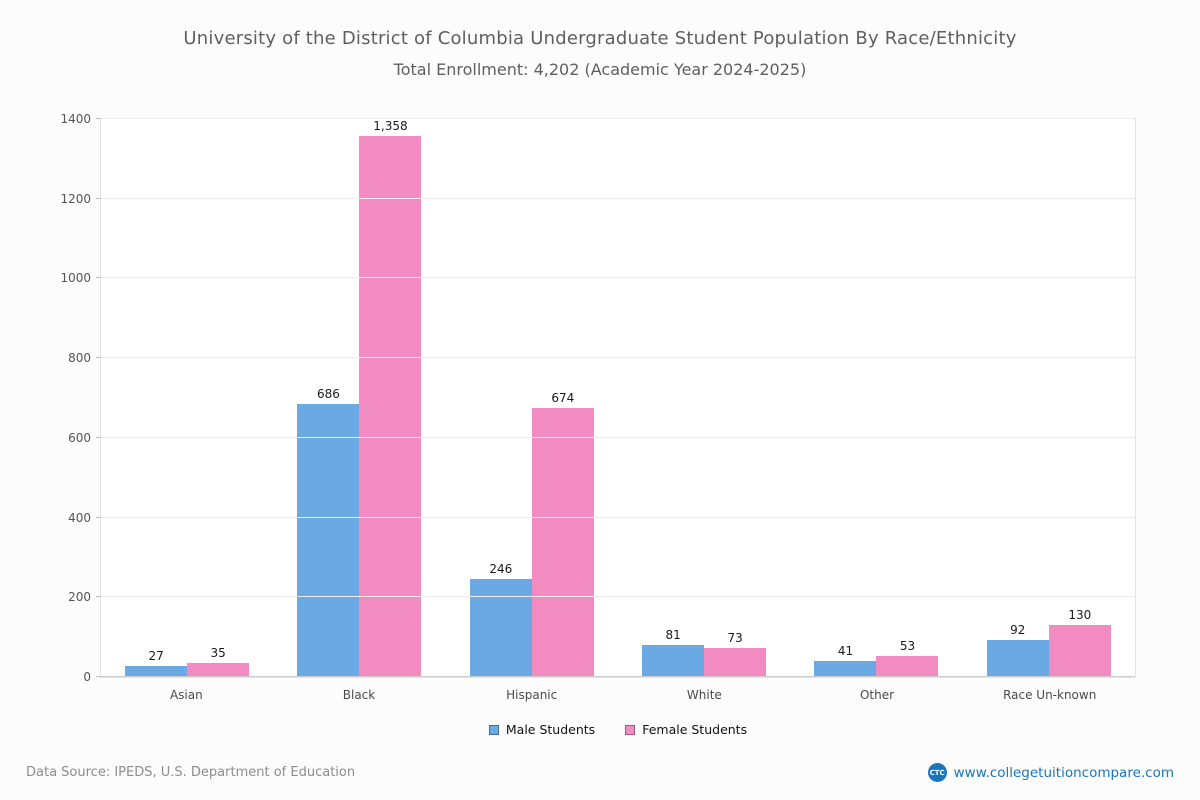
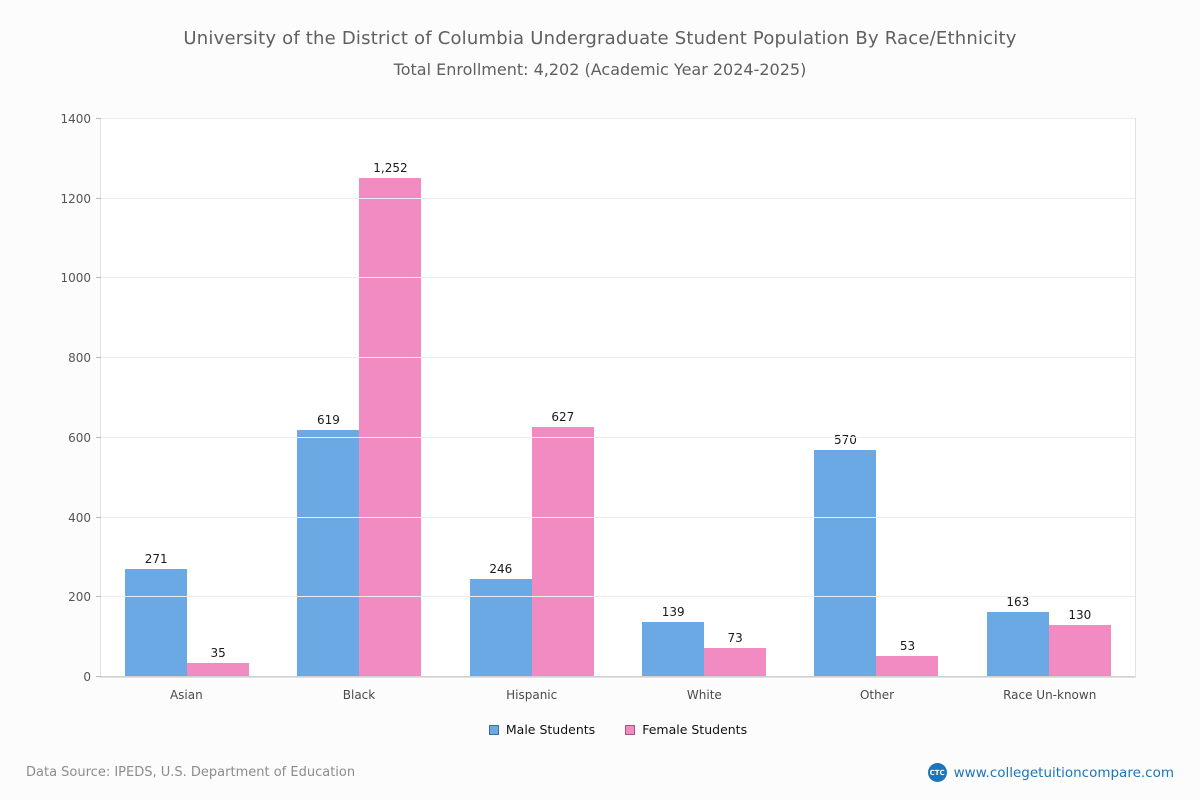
Male Students/Asian: 27 -> 271
Male Students/Black: 686 -> 619
Female Students/Black: 1,358 -> 1,252
Female Students/Hispanic: 674 -> 627
Male Students/White: 81 -> 139
Male Students/Other: 41 -> 570
Male Students/Race Un-known: 92 -> 163
